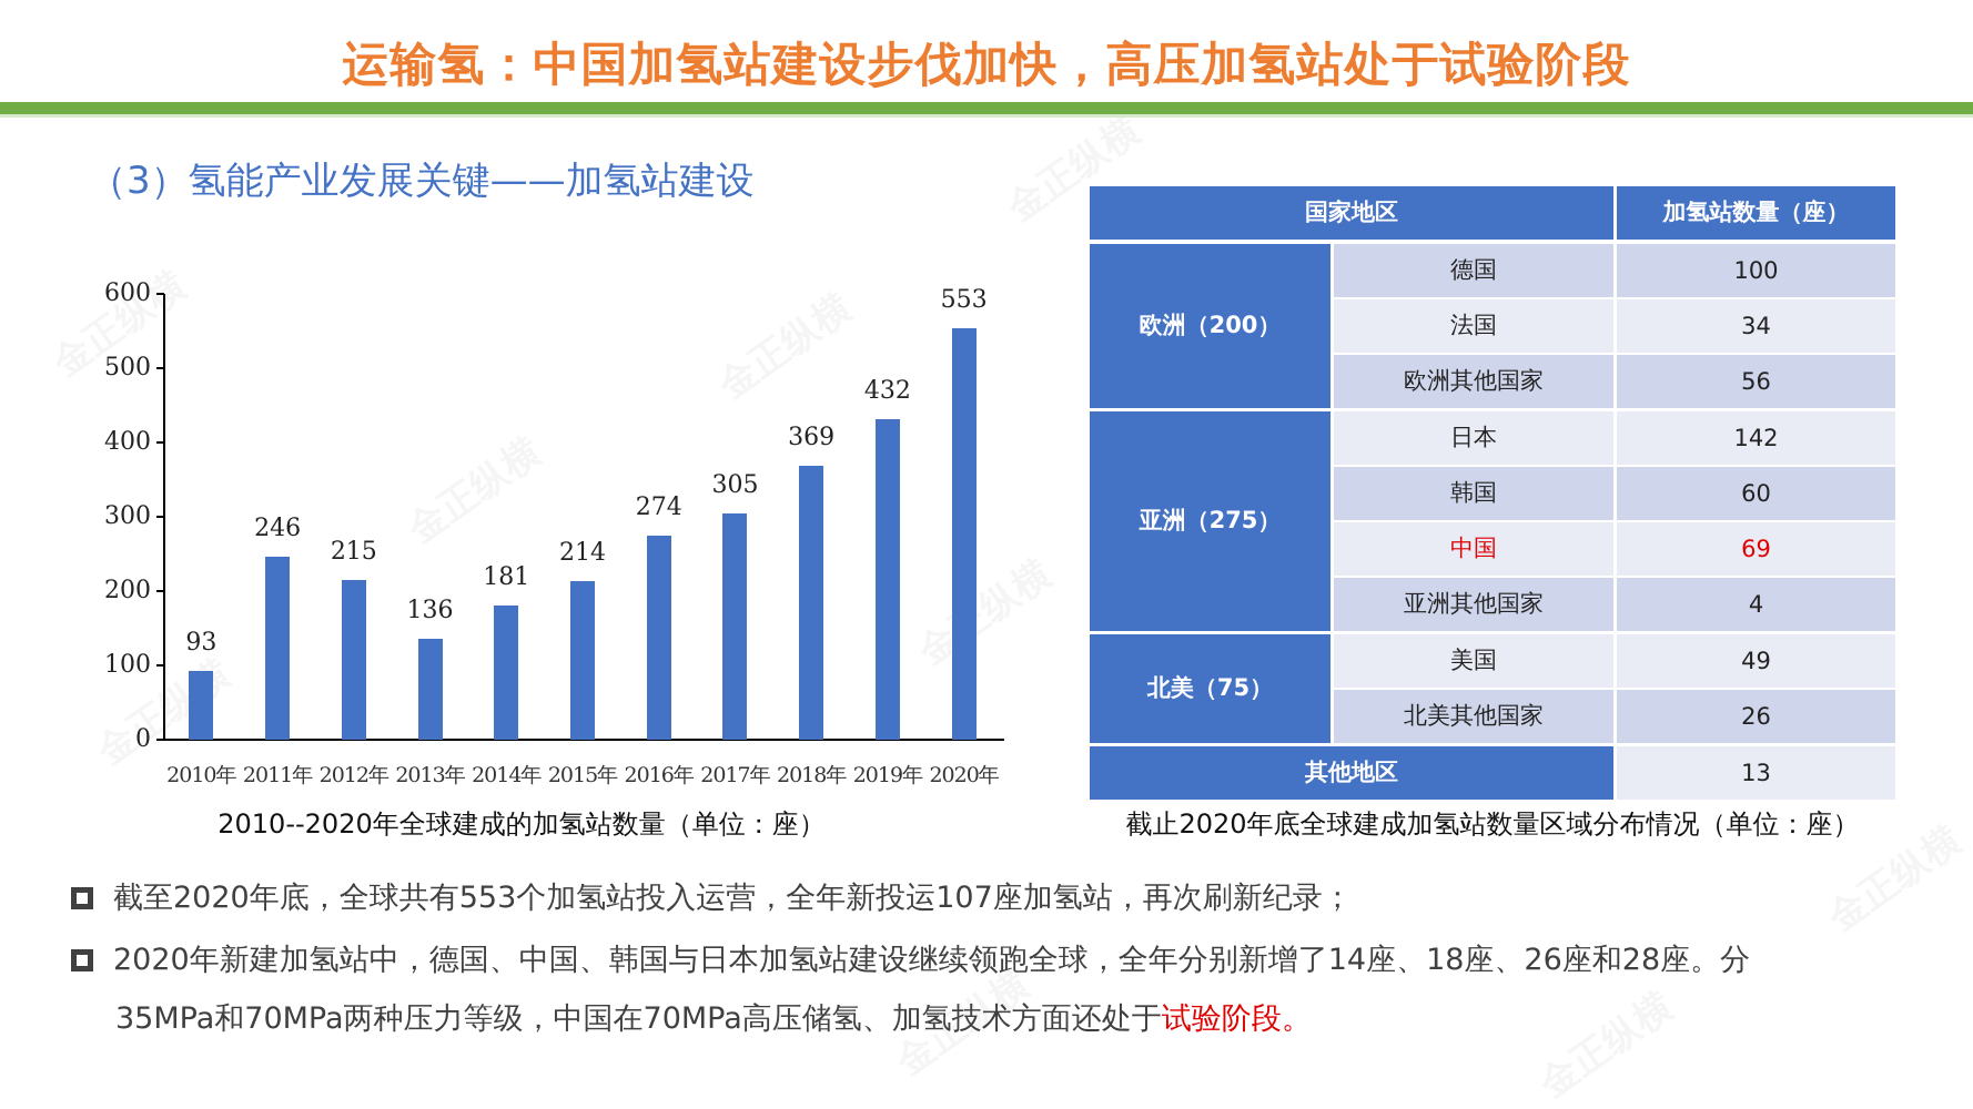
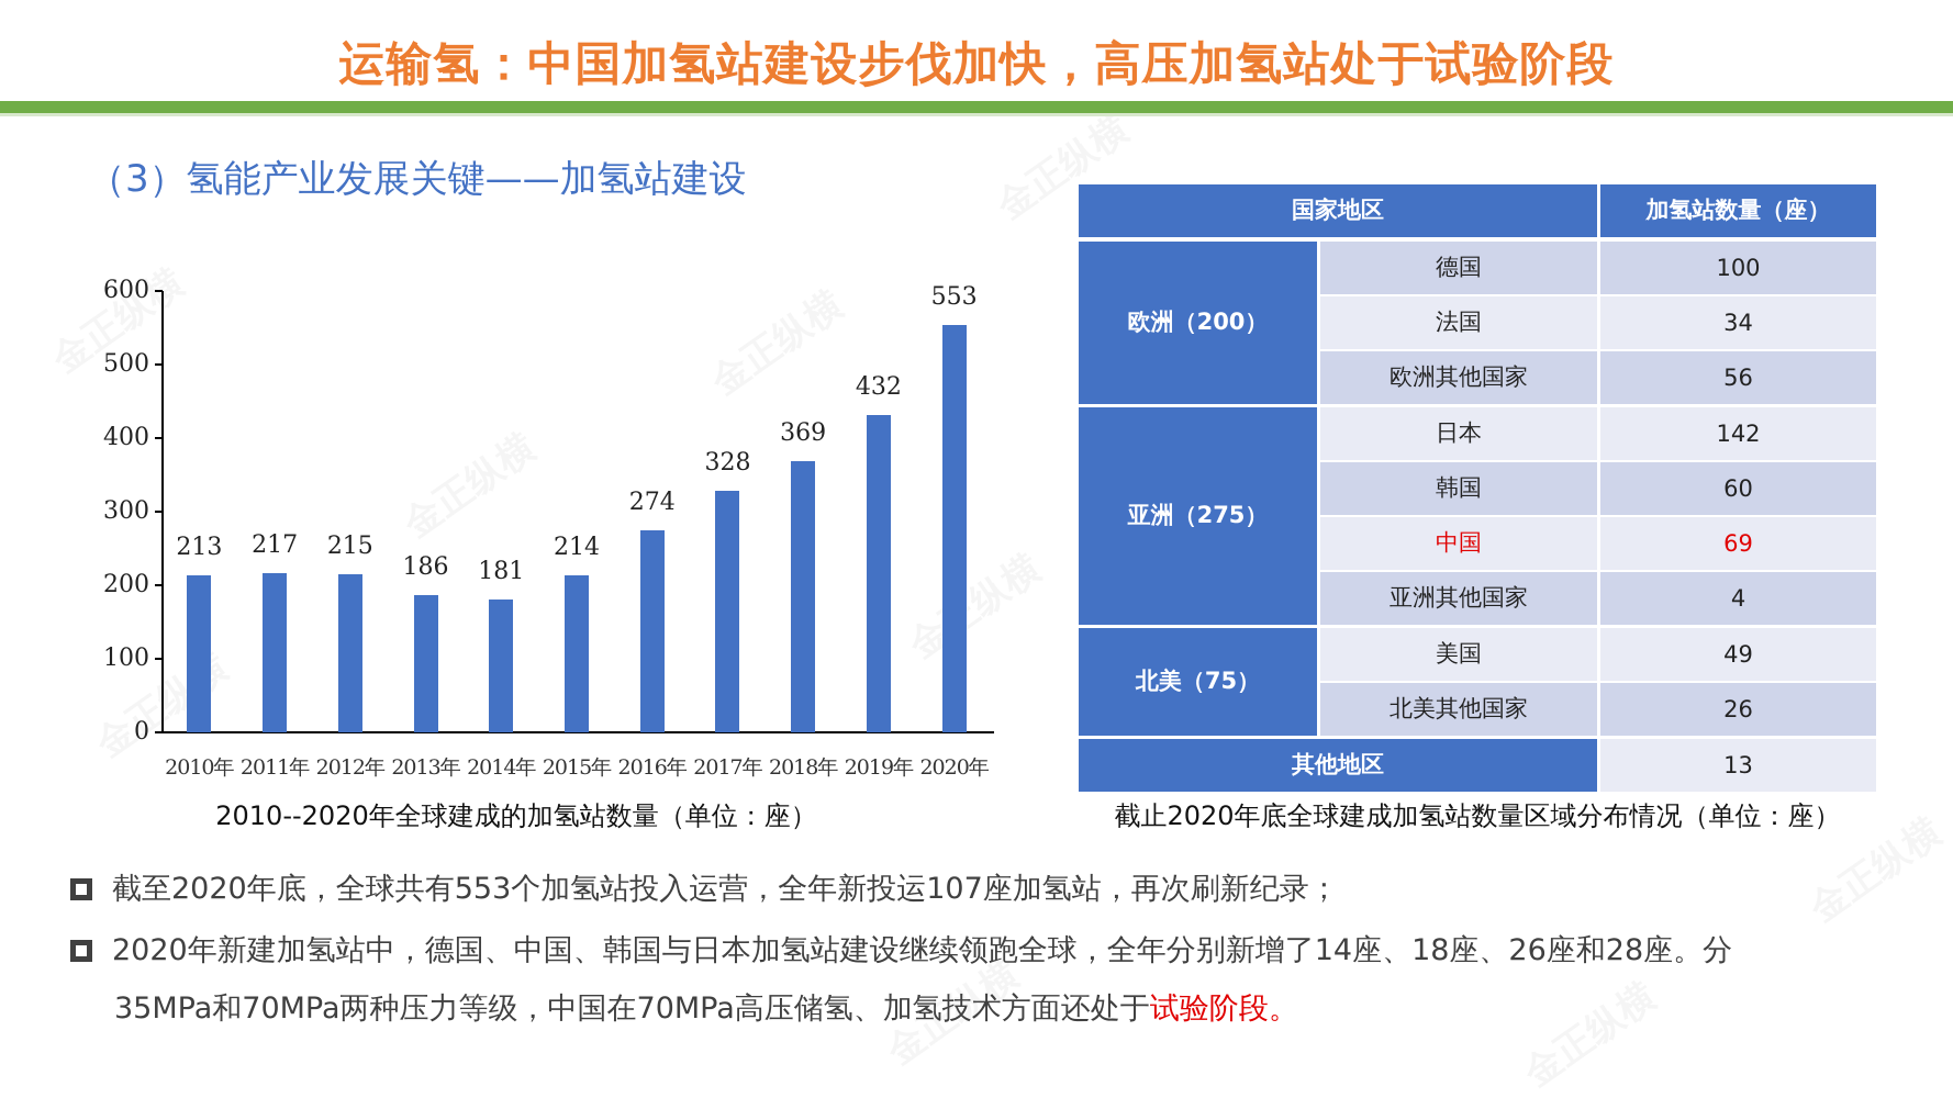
2010年: 93 -> 213
2011年: 246 -> 217
2013年: 136 -> 186
2017年: 305 -> 328
